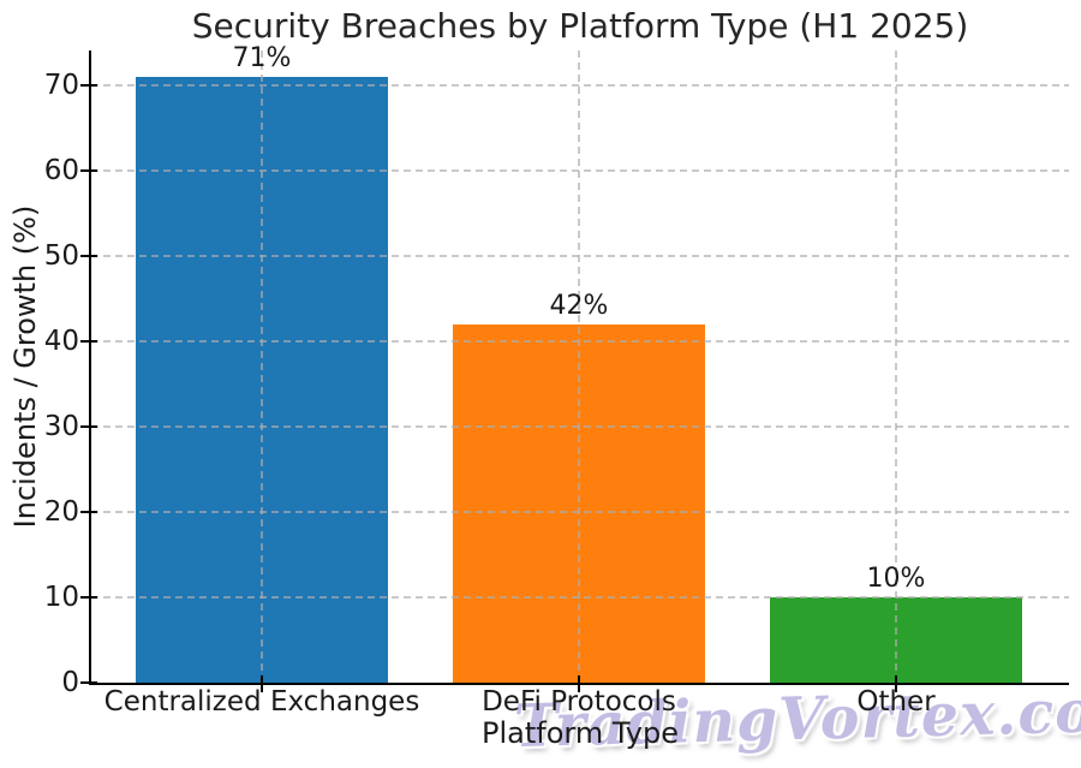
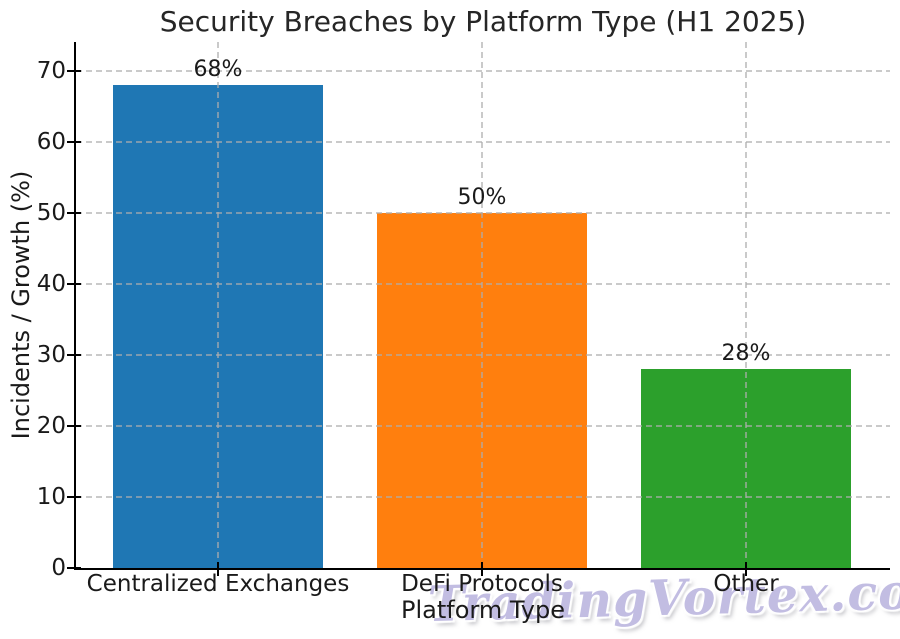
Centralized Exchanges: 71% -> 68%
DeFi Protocols: 42% -> 50%
Other: 10% -> 28%
